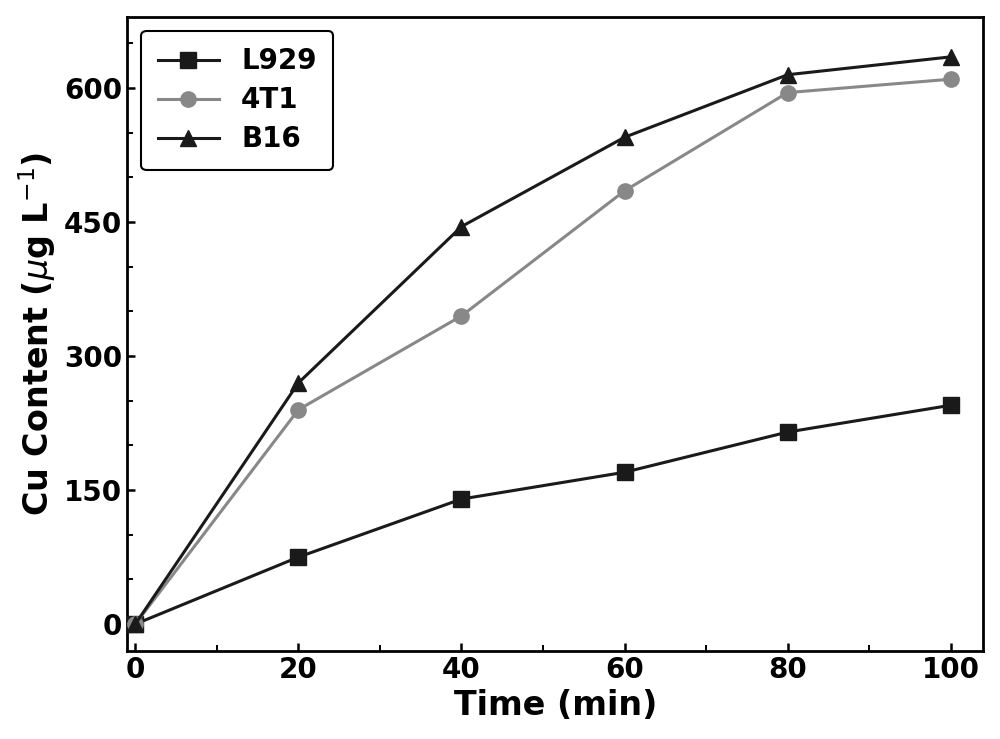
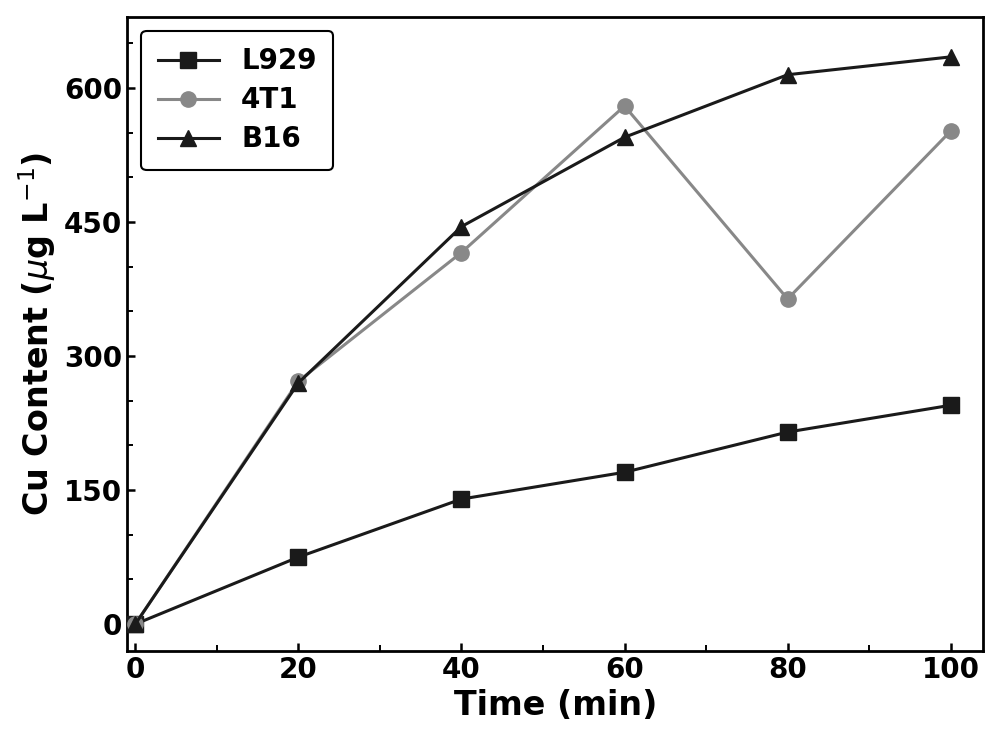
4T1/20: 240 -> 272
4T1/40: 345 -> 416
4T1/60: 485 -> 580
4T1/80: 595 -> 364
4T1/100: 610 -> 552
